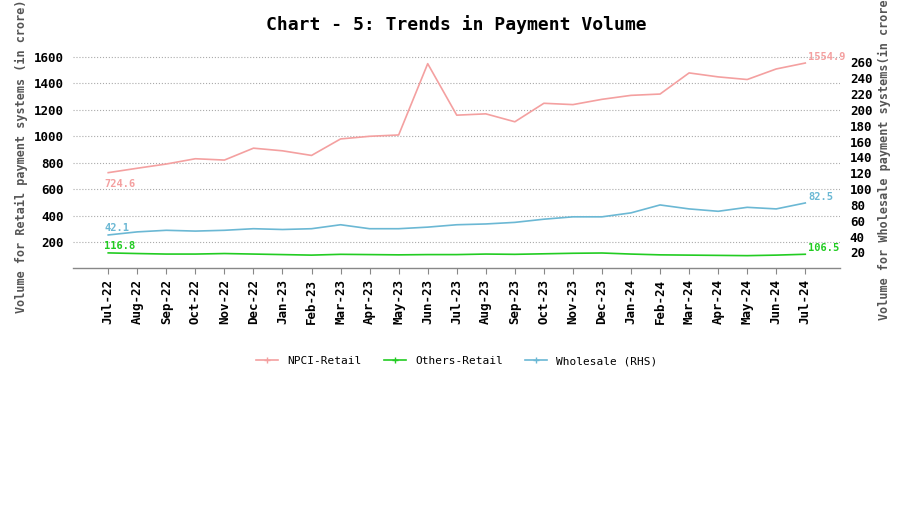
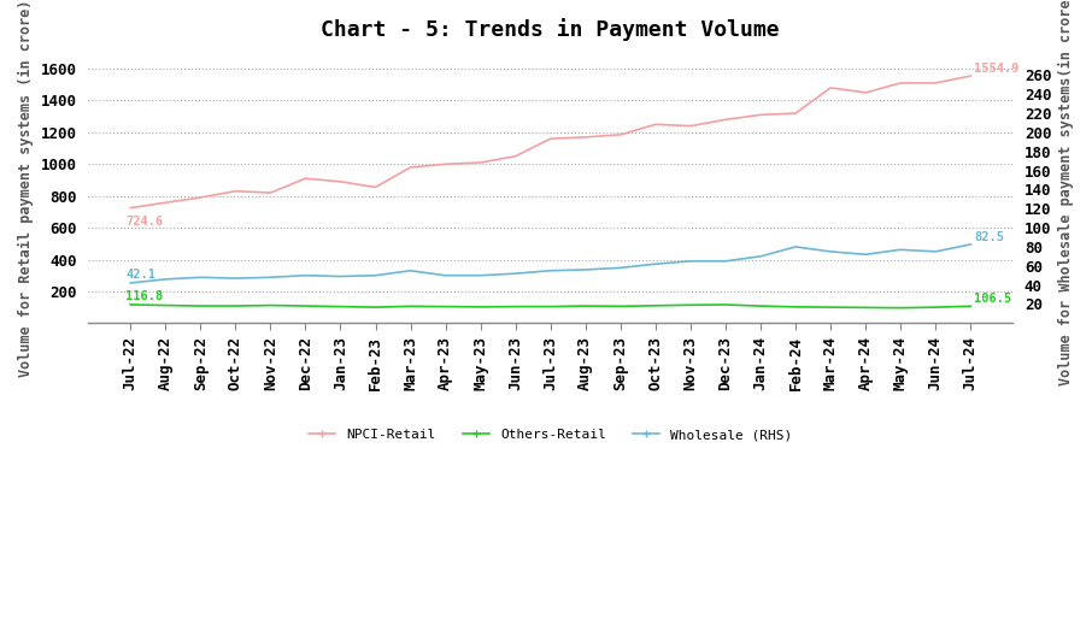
NPCI-Retail/Jun-23: 1550 -> 1050
NPCI-Retail/Sep-23: 1110 -> 1180
NPCI-Retail/May-24: 1430 -> 1510
